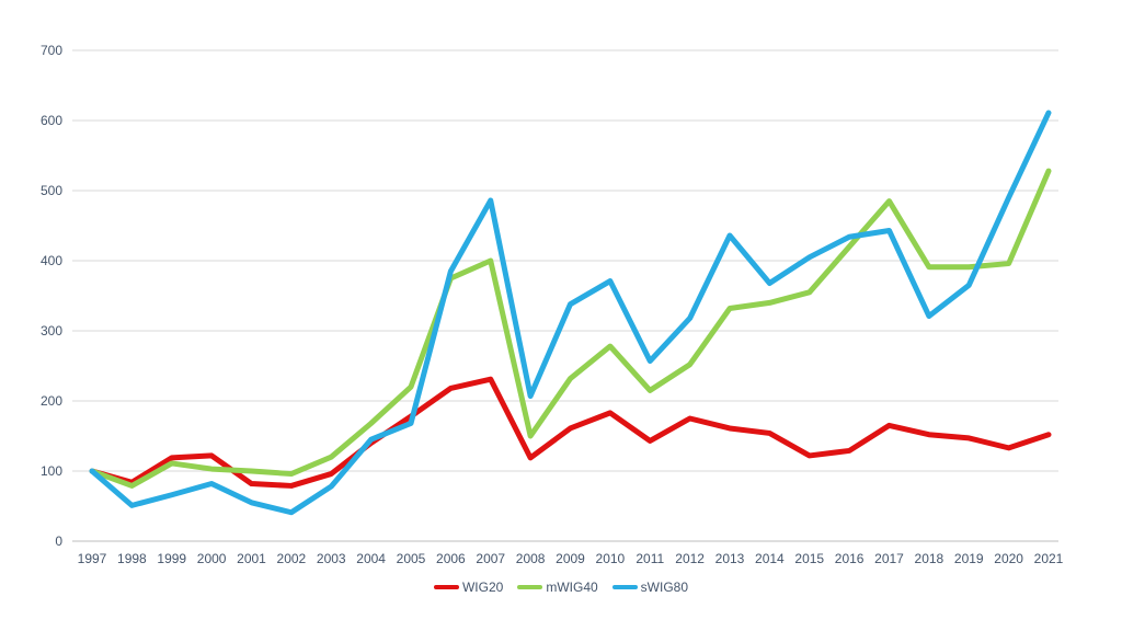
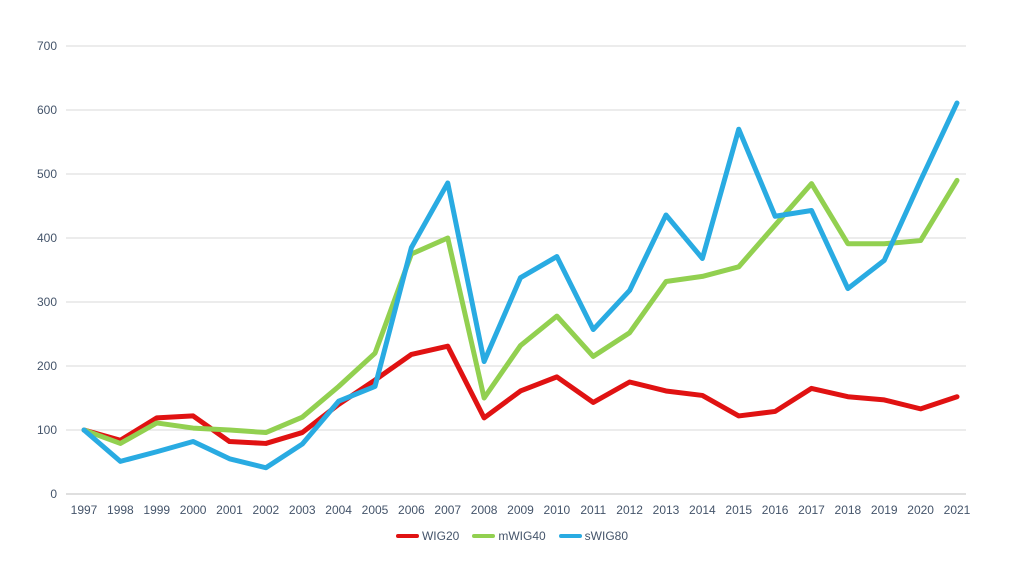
sWIG80/2015: 400 -> 570
mWIG40/2021: 530 -> 490
